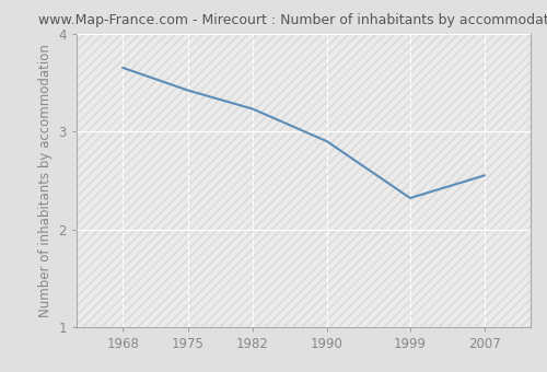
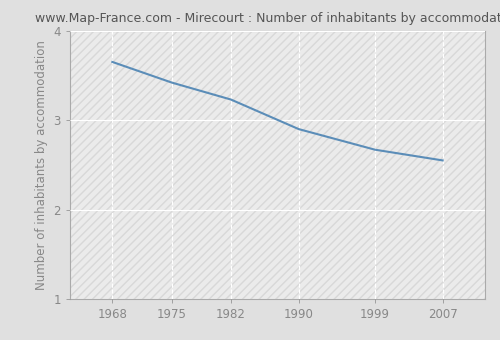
1999: 2.32 -> 2.67
